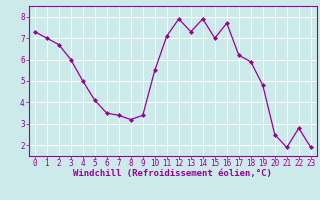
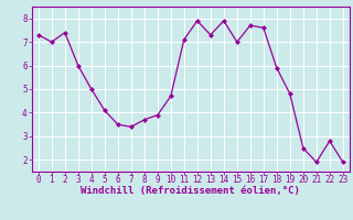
2: 6.7 -> 7.4
8: 3.2 -> 3.7
9: 3.4 -> 3.9
10: 5.5 -> 4.7
17: 6.2 -> 7.6
